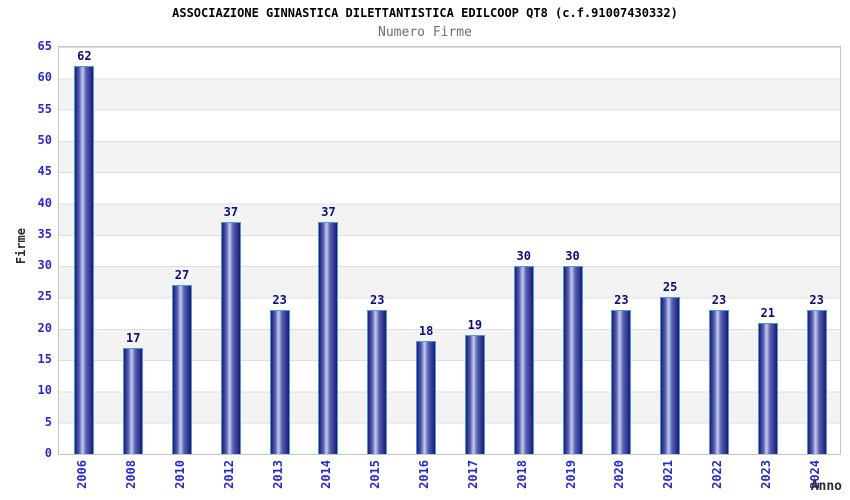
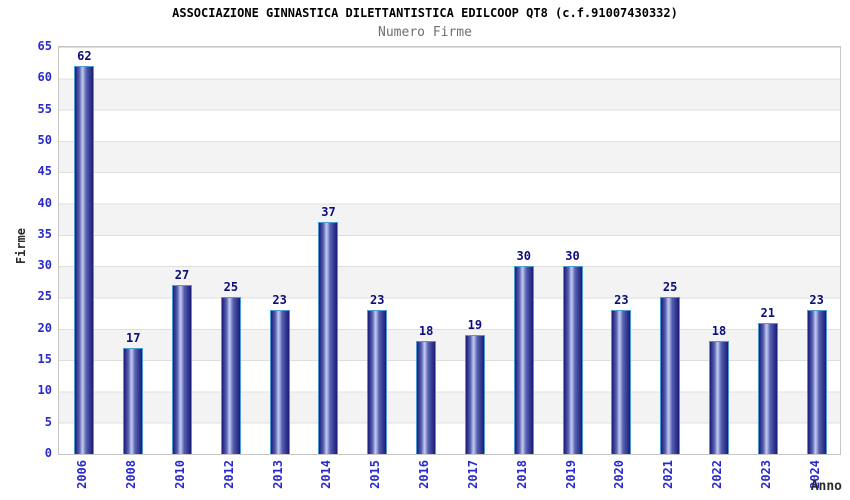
2012: 37 -> 25
2022: 23 -> 18
